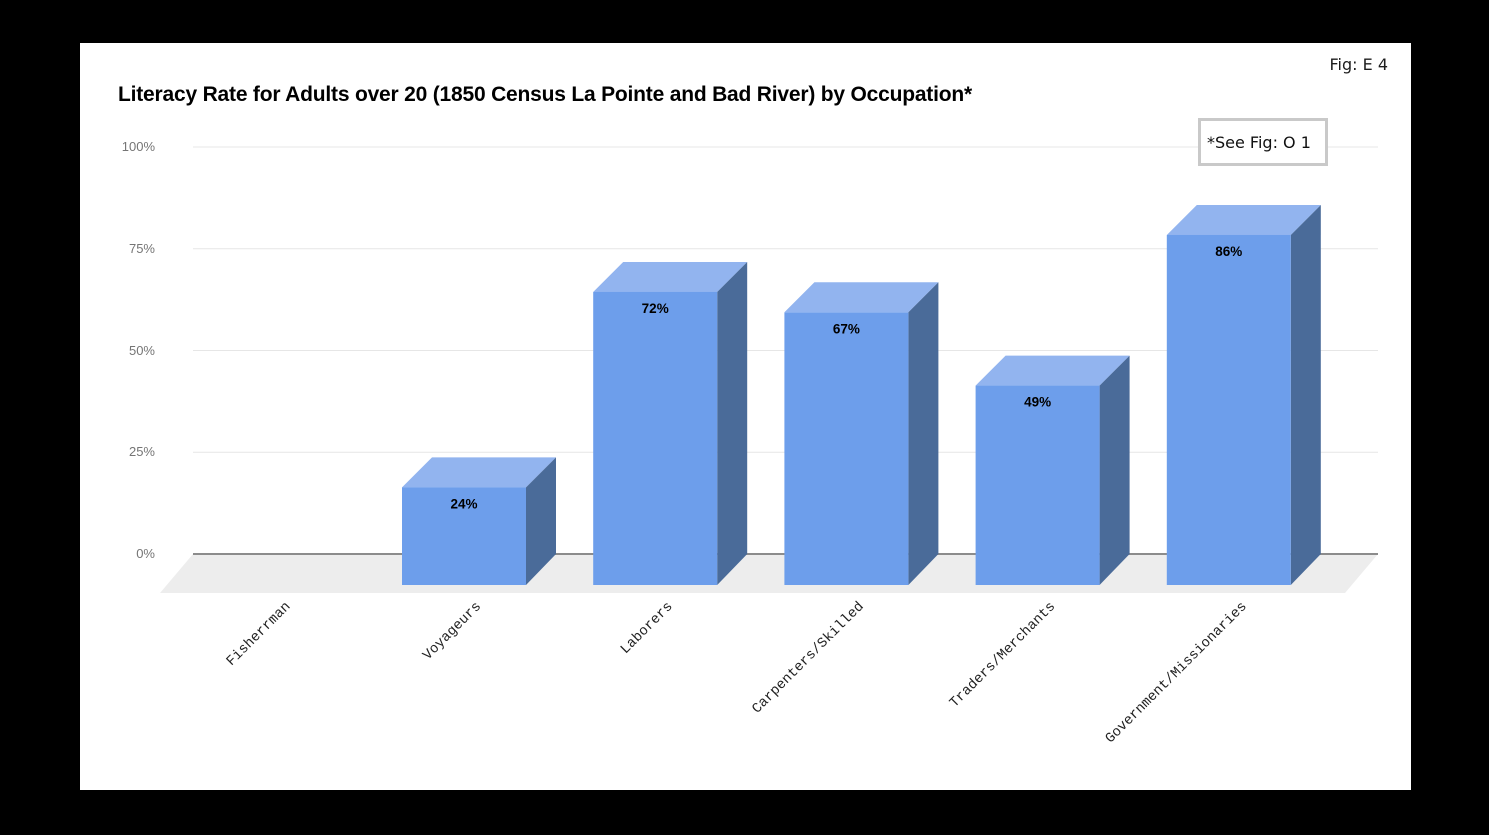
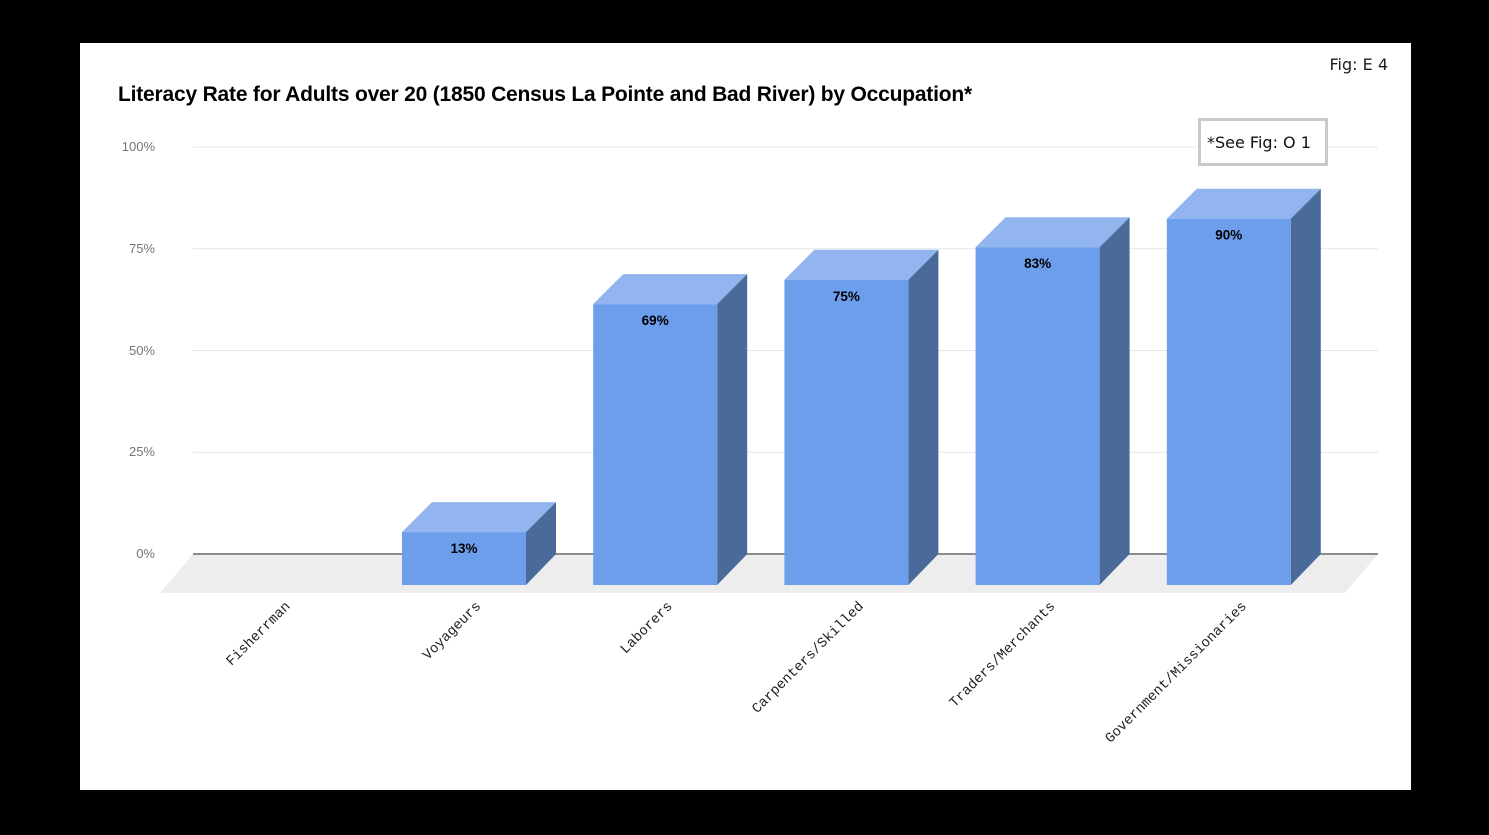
Voyageurs: 24% -> 13%
Laborers: 72% -> 69%
Carpenters/Skilled: 67% -> 75%
Traders/Merchants: 49% -> 83%
Government/Missionaries: 86% -> 90%
